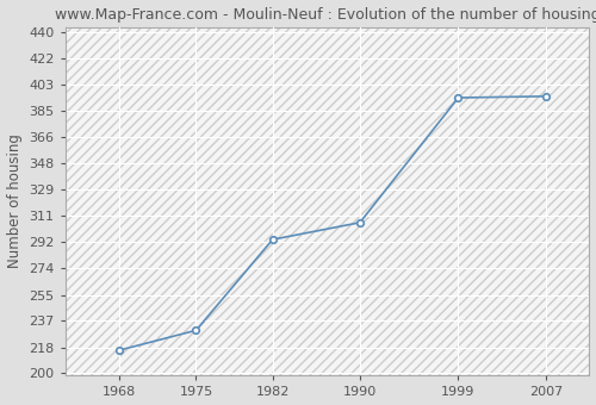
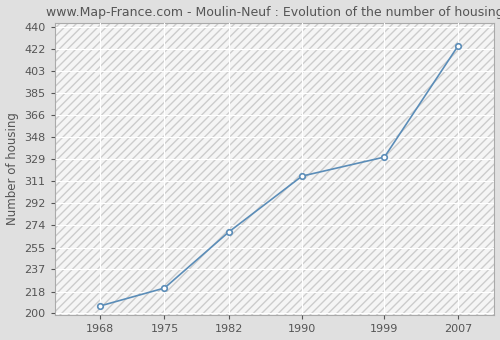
1968: 216 -> 206
1975: 230 -> 221
1982: 294 -> 268
1990: 306 -> 315
1999: 394 -> 331
2007: 395 -> 424
